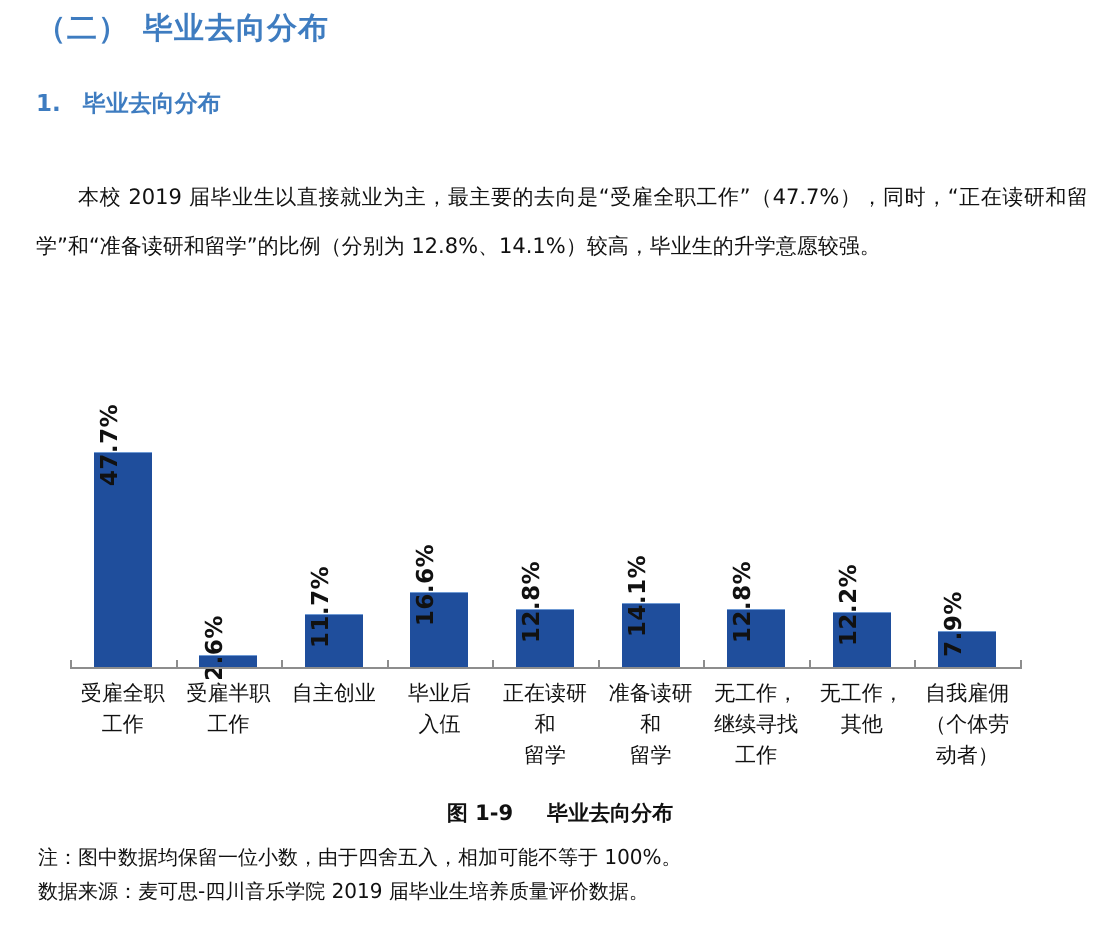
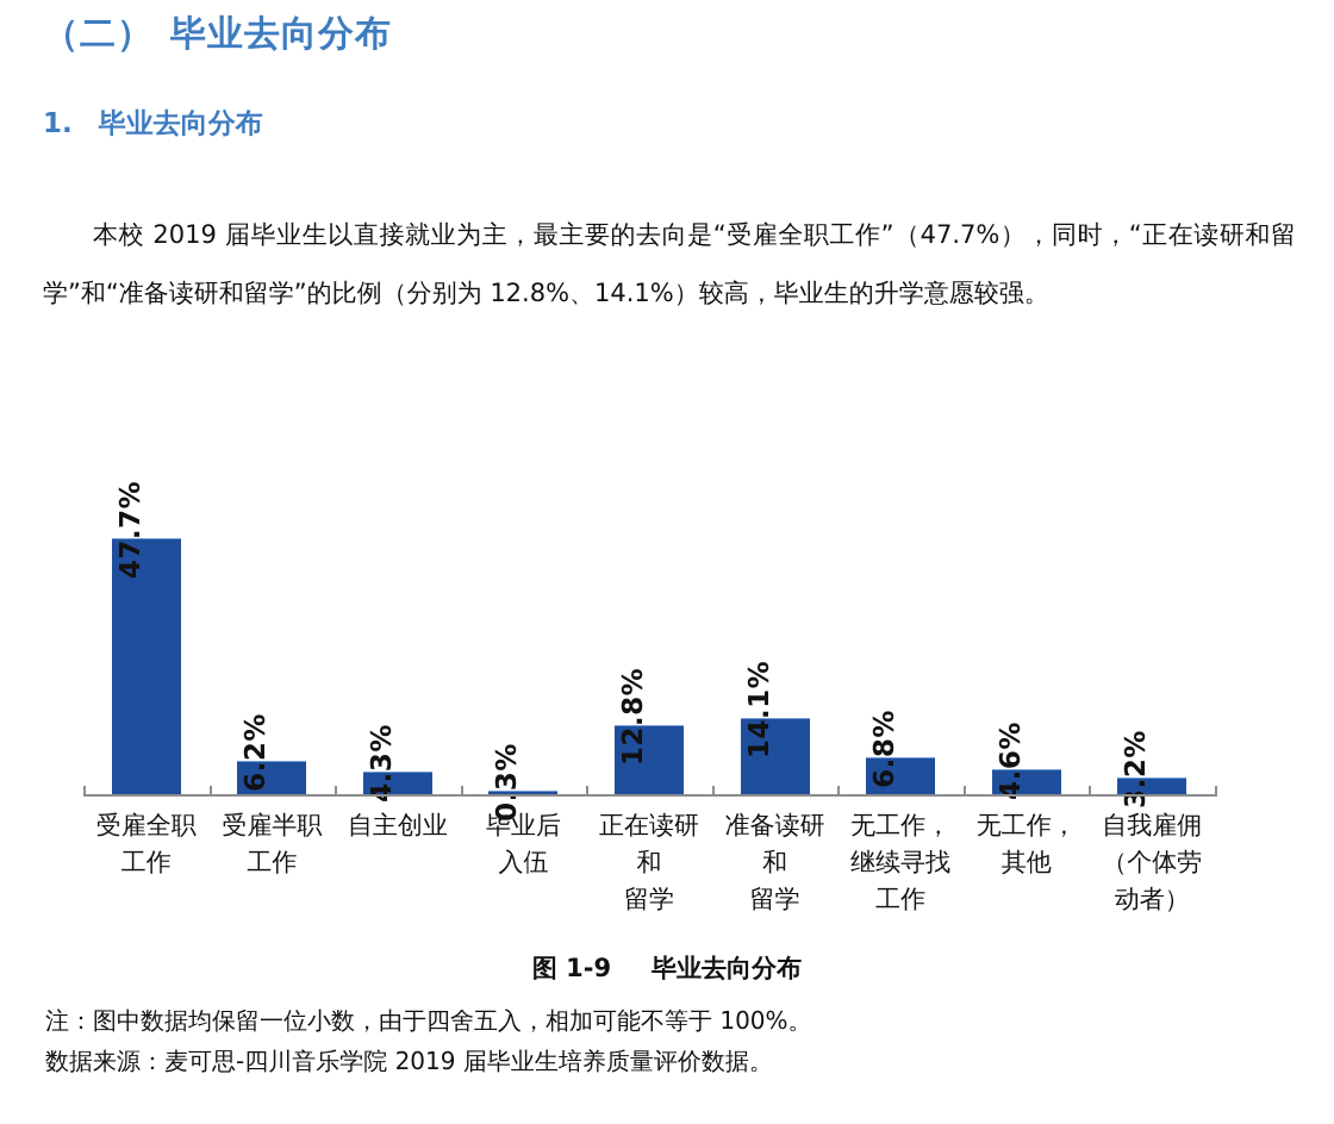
受雇半职工作: 2.6% -> 6.2%
自主创业: 11.7% -> 4.3%
毕业后入伍: 16.6% -> 0.3%
无工作，继续寻找工作: 12.8% -> 6.8%
无工作，其他: 12.2% -> 4.6%
自我雇佣（个体劳动者）: 7.9% -> 3.2%
